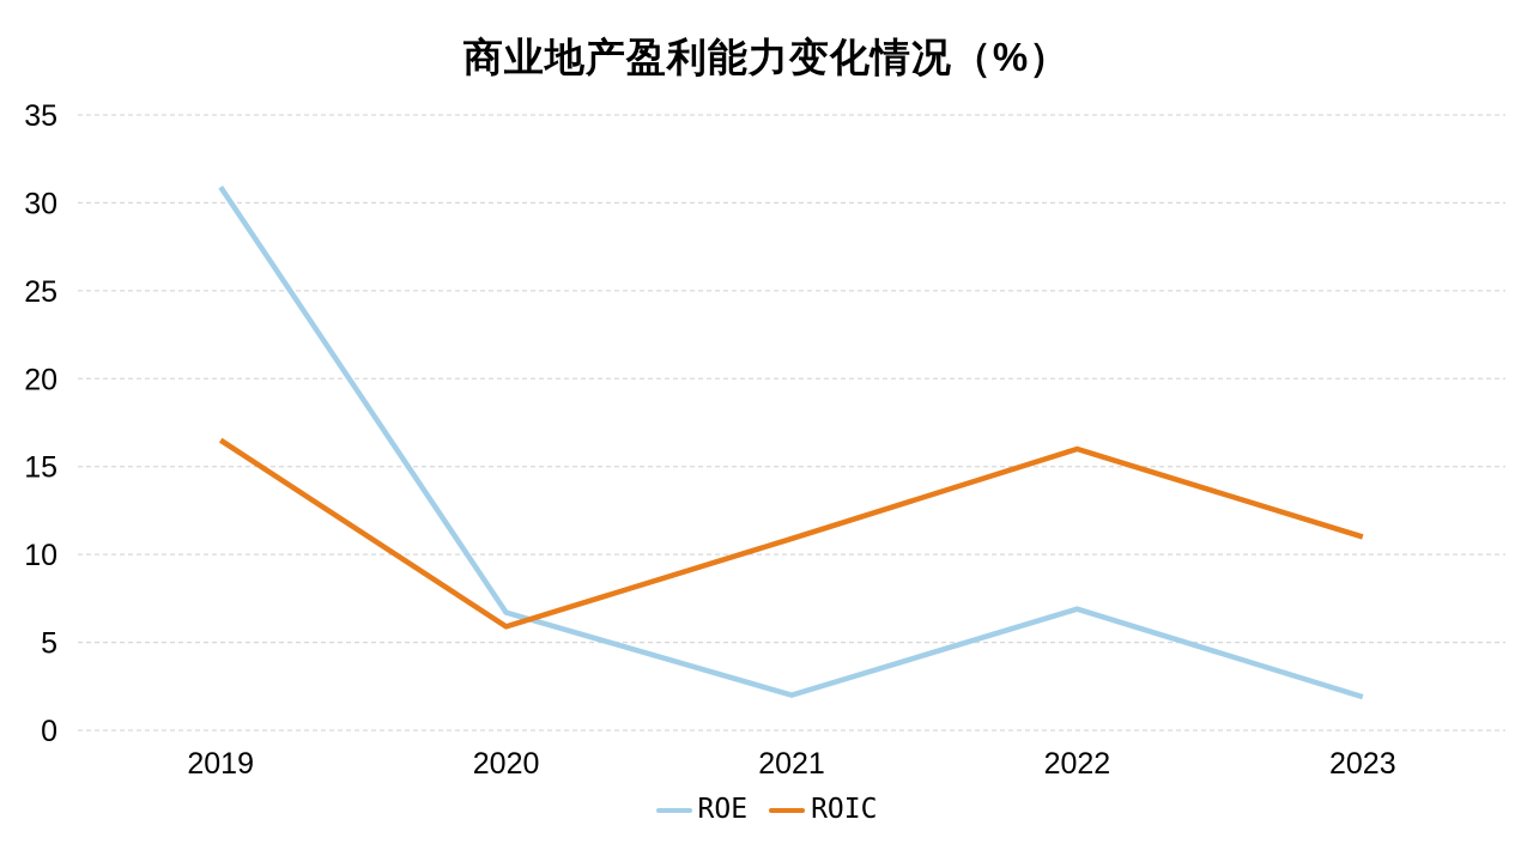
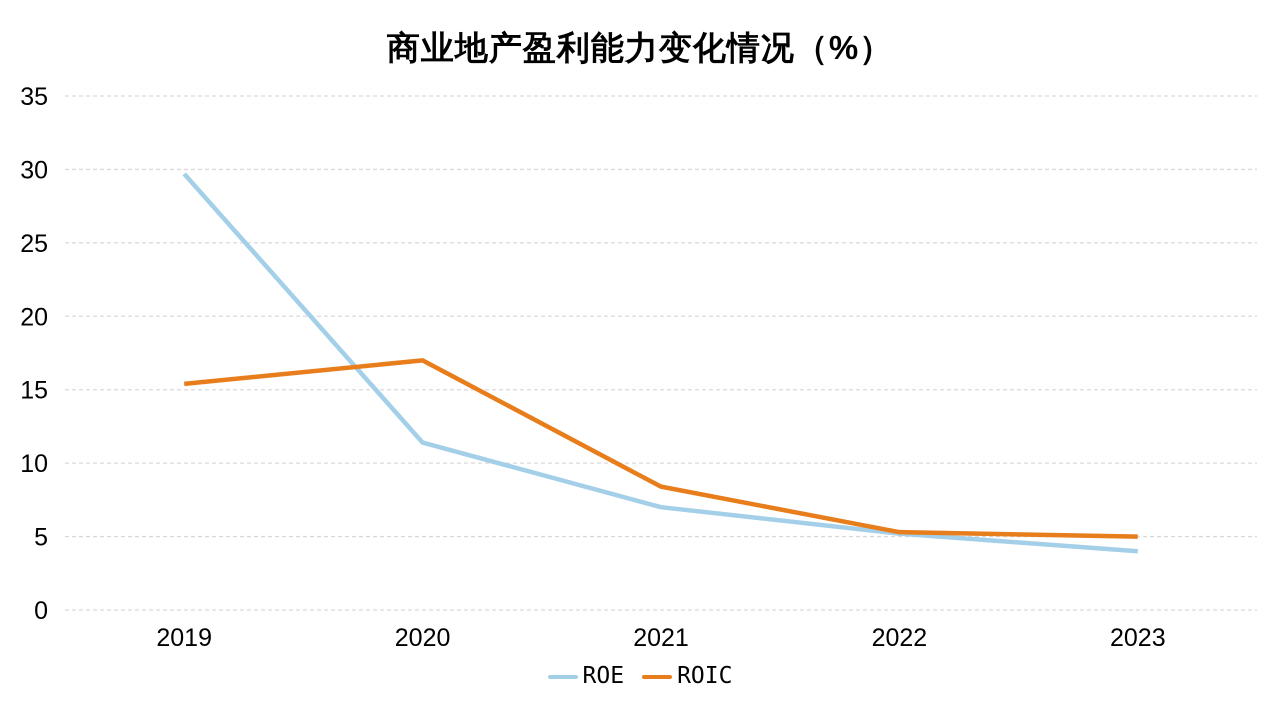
ROE/2019: 30.9 -> 29.7
ROIC/2019: 16.5 -> 15.4
ROE/2020: 6.7 -> 11.4
ROIC/2020: 5.9 -> 17.0
ROE/2021: 2.0 -> 7.0
ROIC/2021: 10.9 -> 8.4
ROE/2022: 6.9 -> 5.2
ROIC/2022: 16.0 -> 5.3
ROE/2023: 1.9 -> 4.0
ROIC/2023: 11.0 -> 5.0
